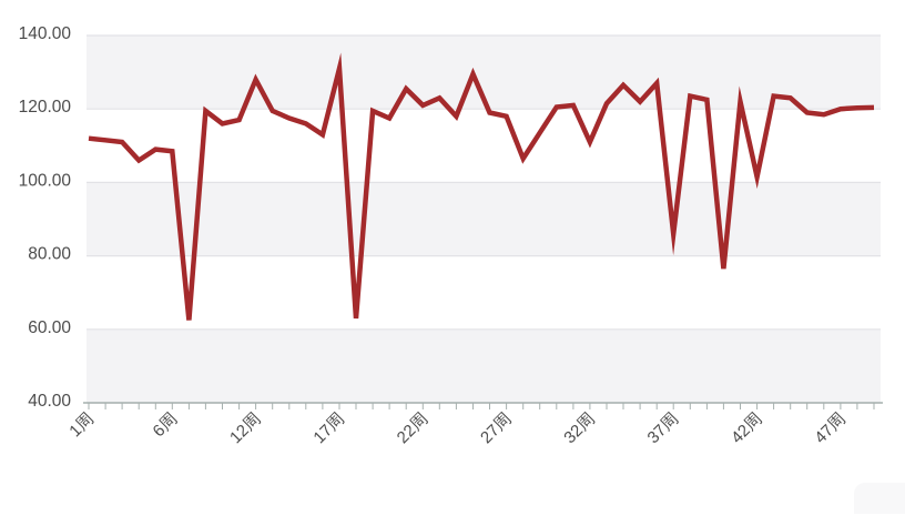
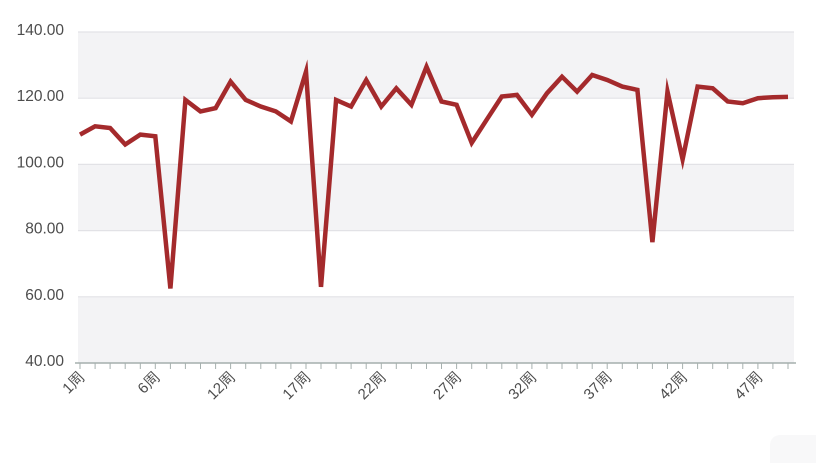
1周: 112 -> 109
12周: 128 -> 125
17周: 131 -> 128
22周: 121 -> 118
32周: 111 -> 115
37周: 86 -> 126
